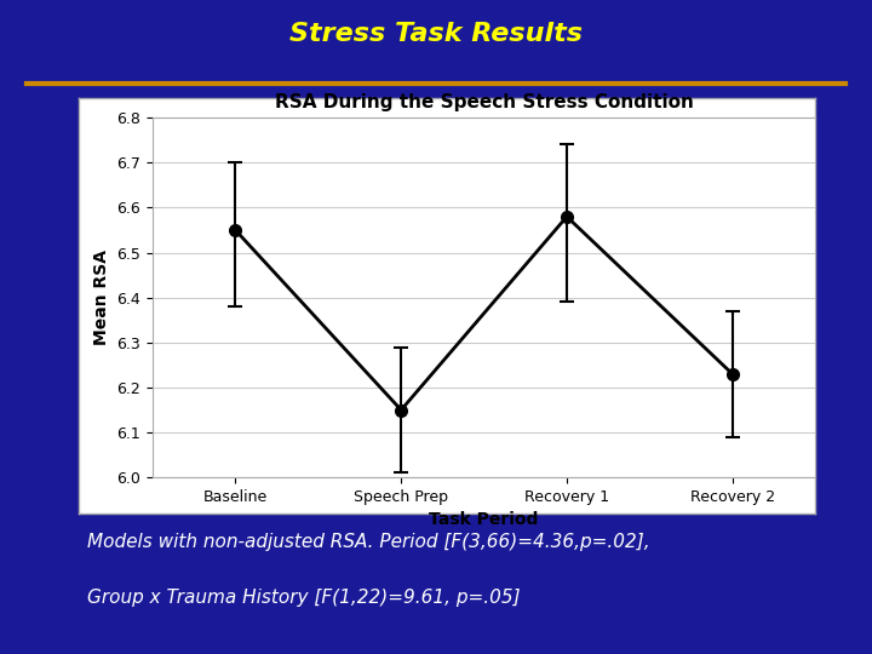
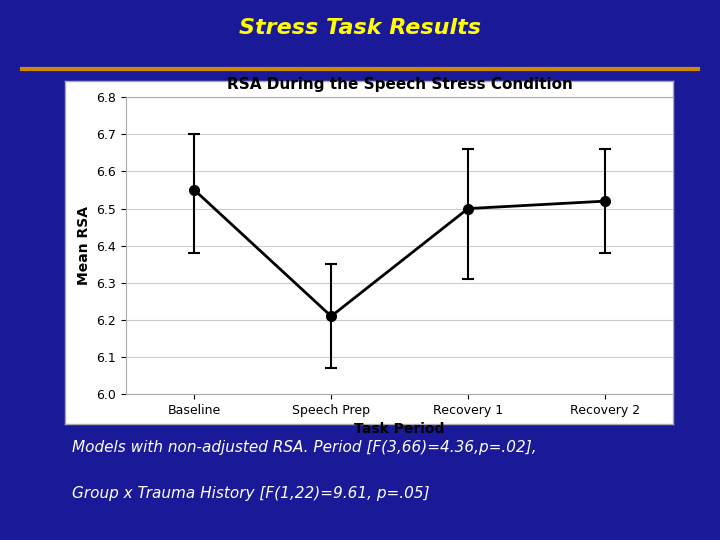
Speech Prep: 6.15 -> 6.21
Recovery 1: 6.58 -> 6.50
Recovery 2: 6.23 -> 6.52
